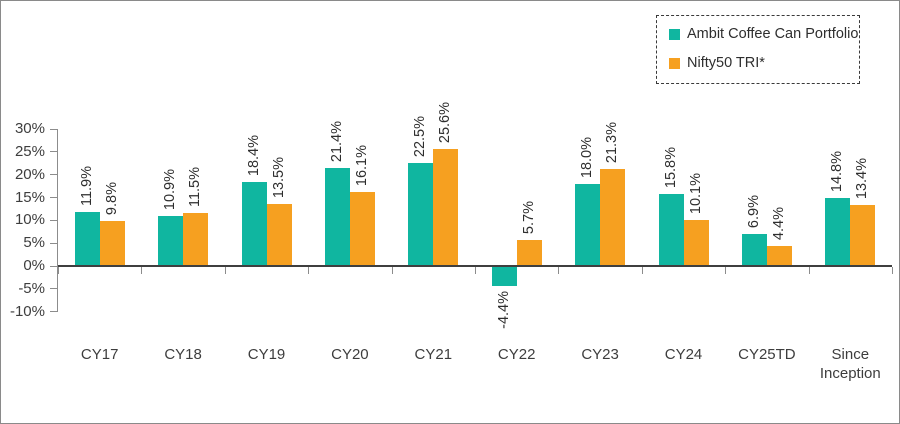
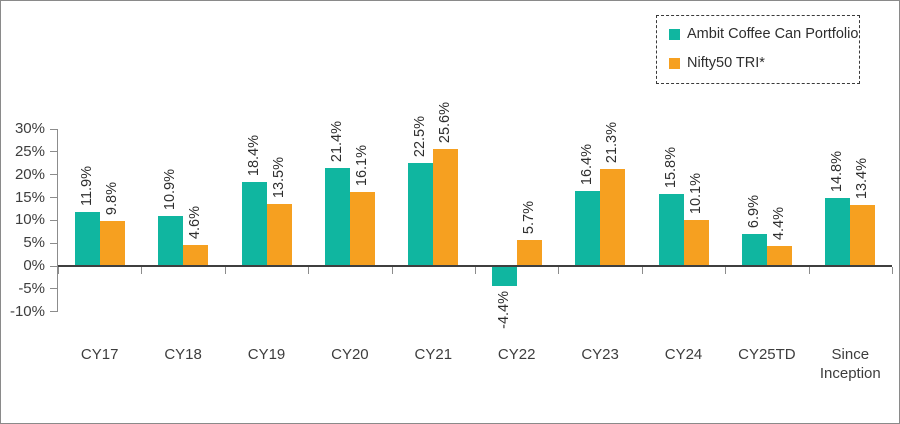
Nifty50 TRI*/CY18: 11.5% -> 4.6%
Ambit Coffee Can Portfolio/CY23: 18.0% -> 16.4%
